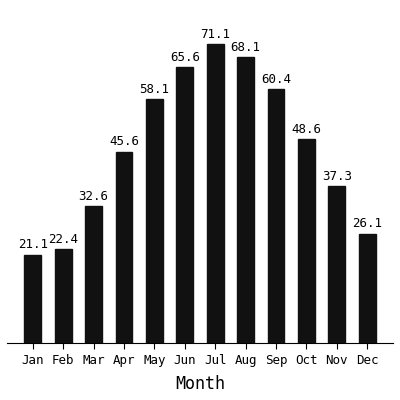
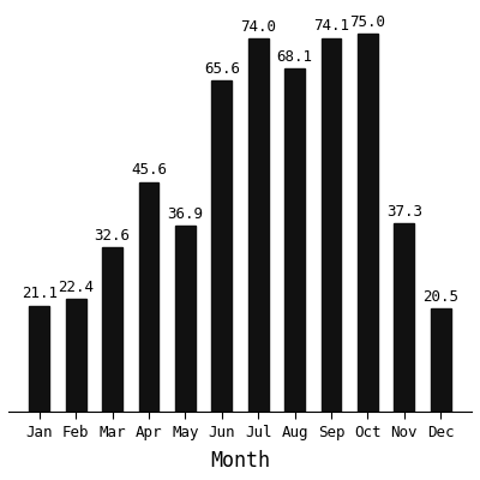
May: 58.1 -> 36.9
Jul: 71.1 -> 74.0
Sep: 60.4 -> 74.1
Oct: 48.6 -> 75.0
Dec: 26.1 -> 20.5
